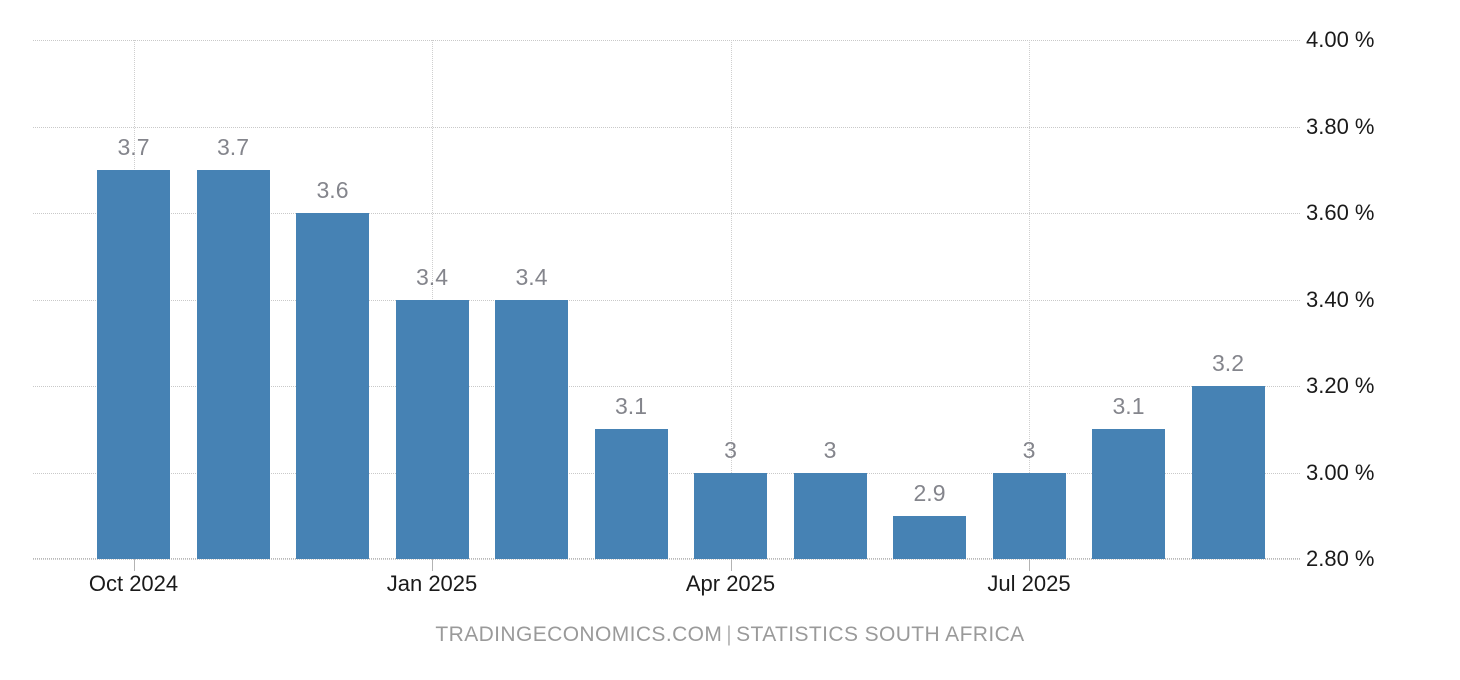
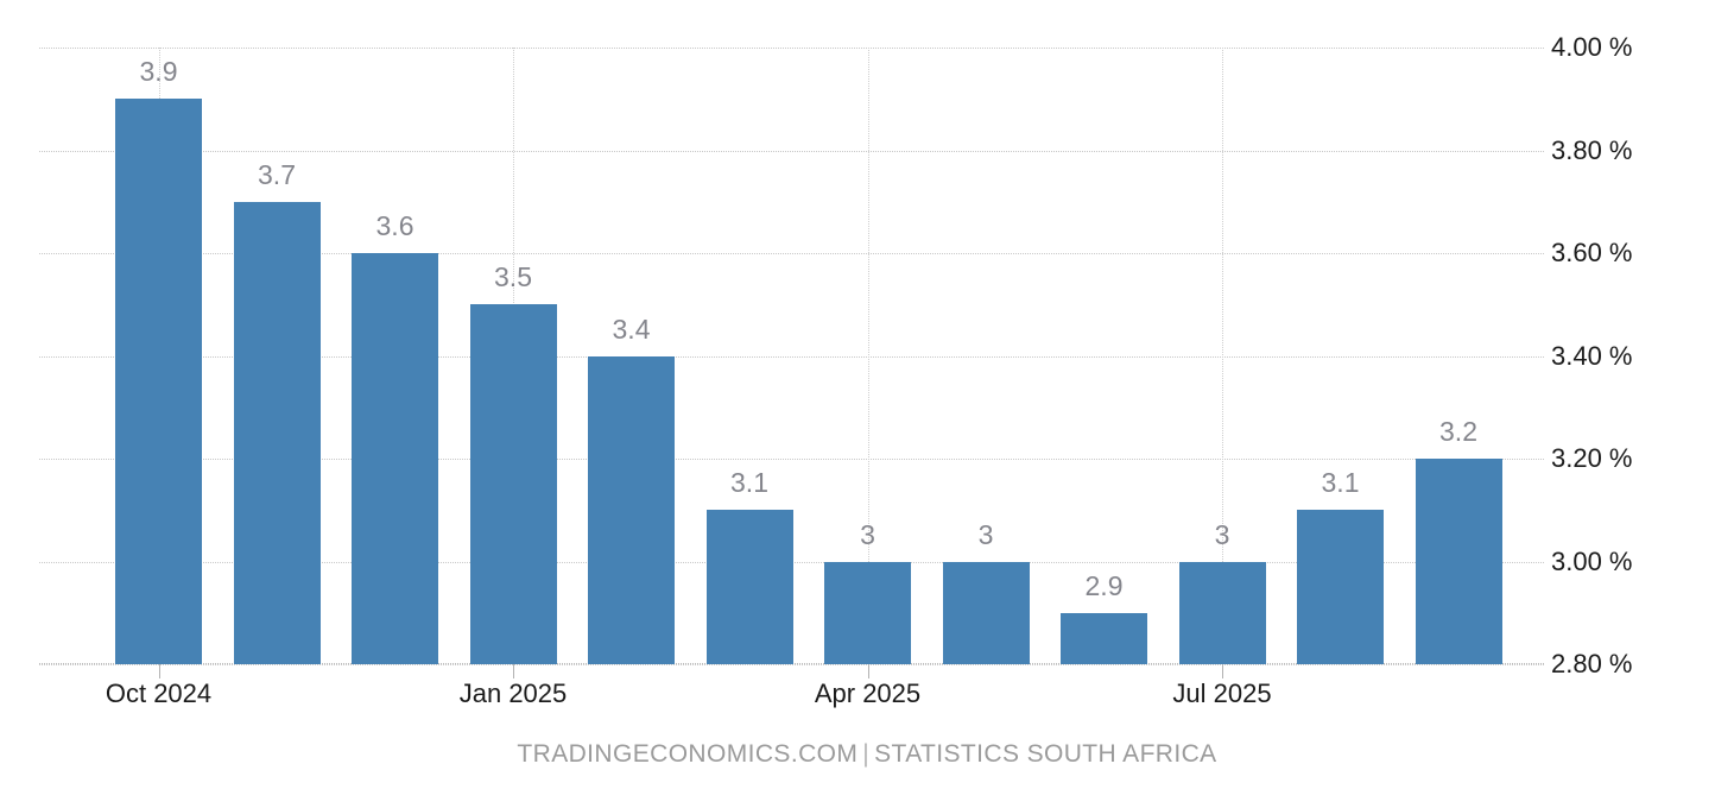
Oct 2024: 3.7 -> 3.9
Jan 2025: 3.4 -> 3.5
